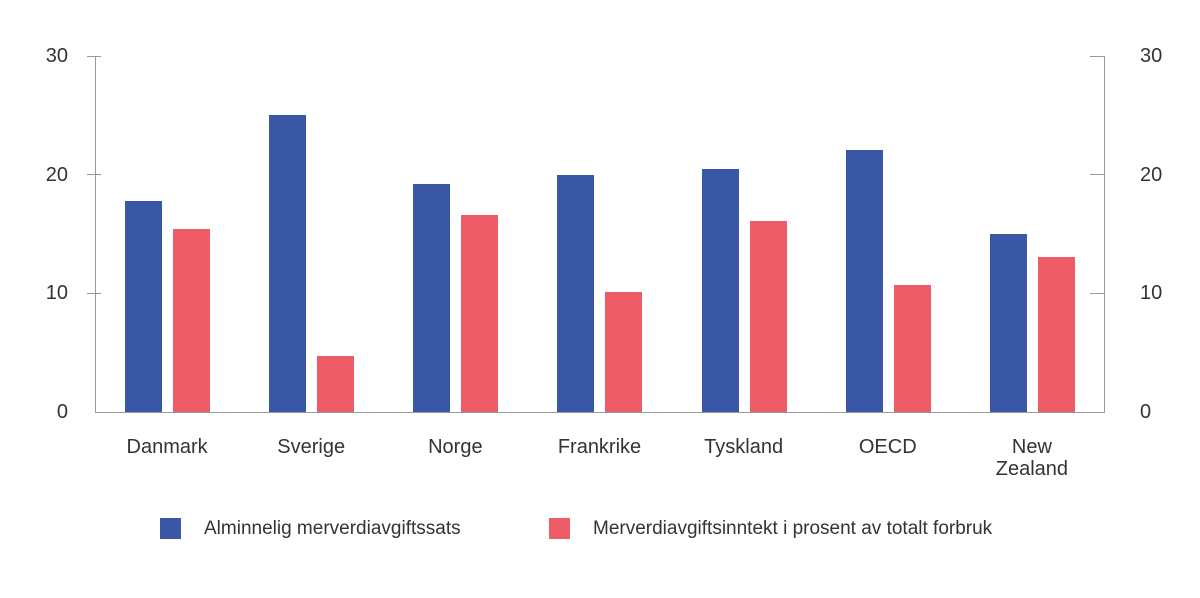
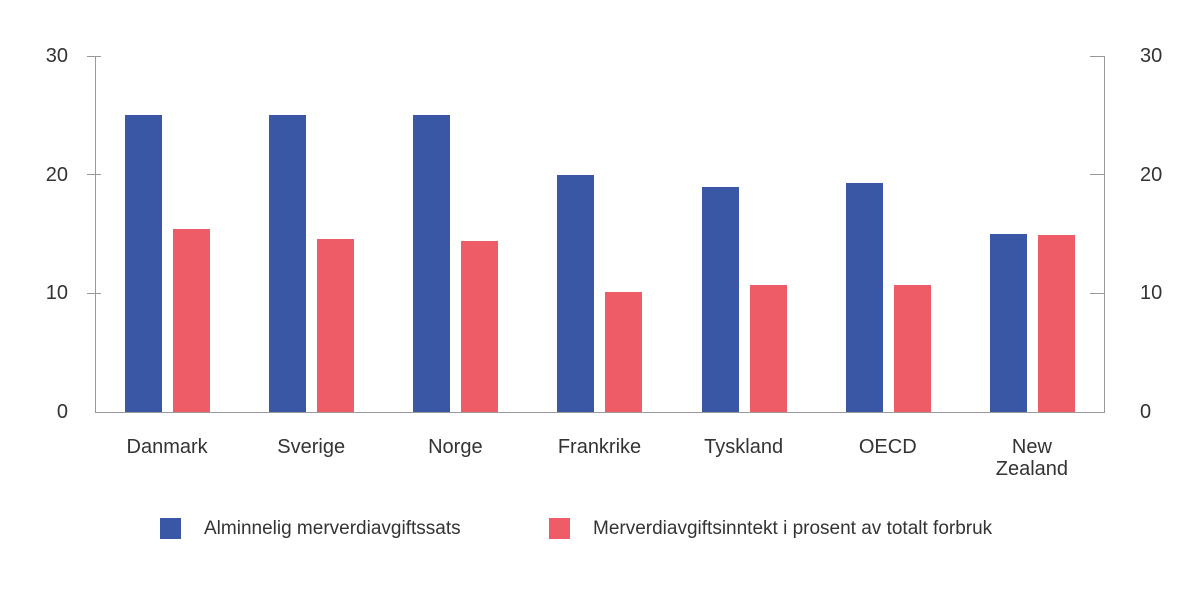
Alminnelig merverdiavgiftssats/Danmark: 17.8 -> 25.0
Merverdiavgiftsinntekt i prosent av totalt forbruk/Sverige: 4.7 -> 14.6
Alminnelig merverdiavgiftssats/Norge: 19.2 -> 25.0
Merverdiavgiftsinntekt i prosent av totalt forbruk/Norge: 16.6 -> 14.4
Alminnelig merverdiavgiftssats/Tyskland: 20.5 -> 19.0
Merverdiavgiftsinntekt i prosent av totalt forbruk/Tyskland: 16.1 -> 10.7
Alminnelig merverdiavgiftssats/OECD: 22.1 -> 19.3
Merverdiavgiftsinntekt i prosent av totalt forbruk/New Zealand: 13.1 -> 14.9
